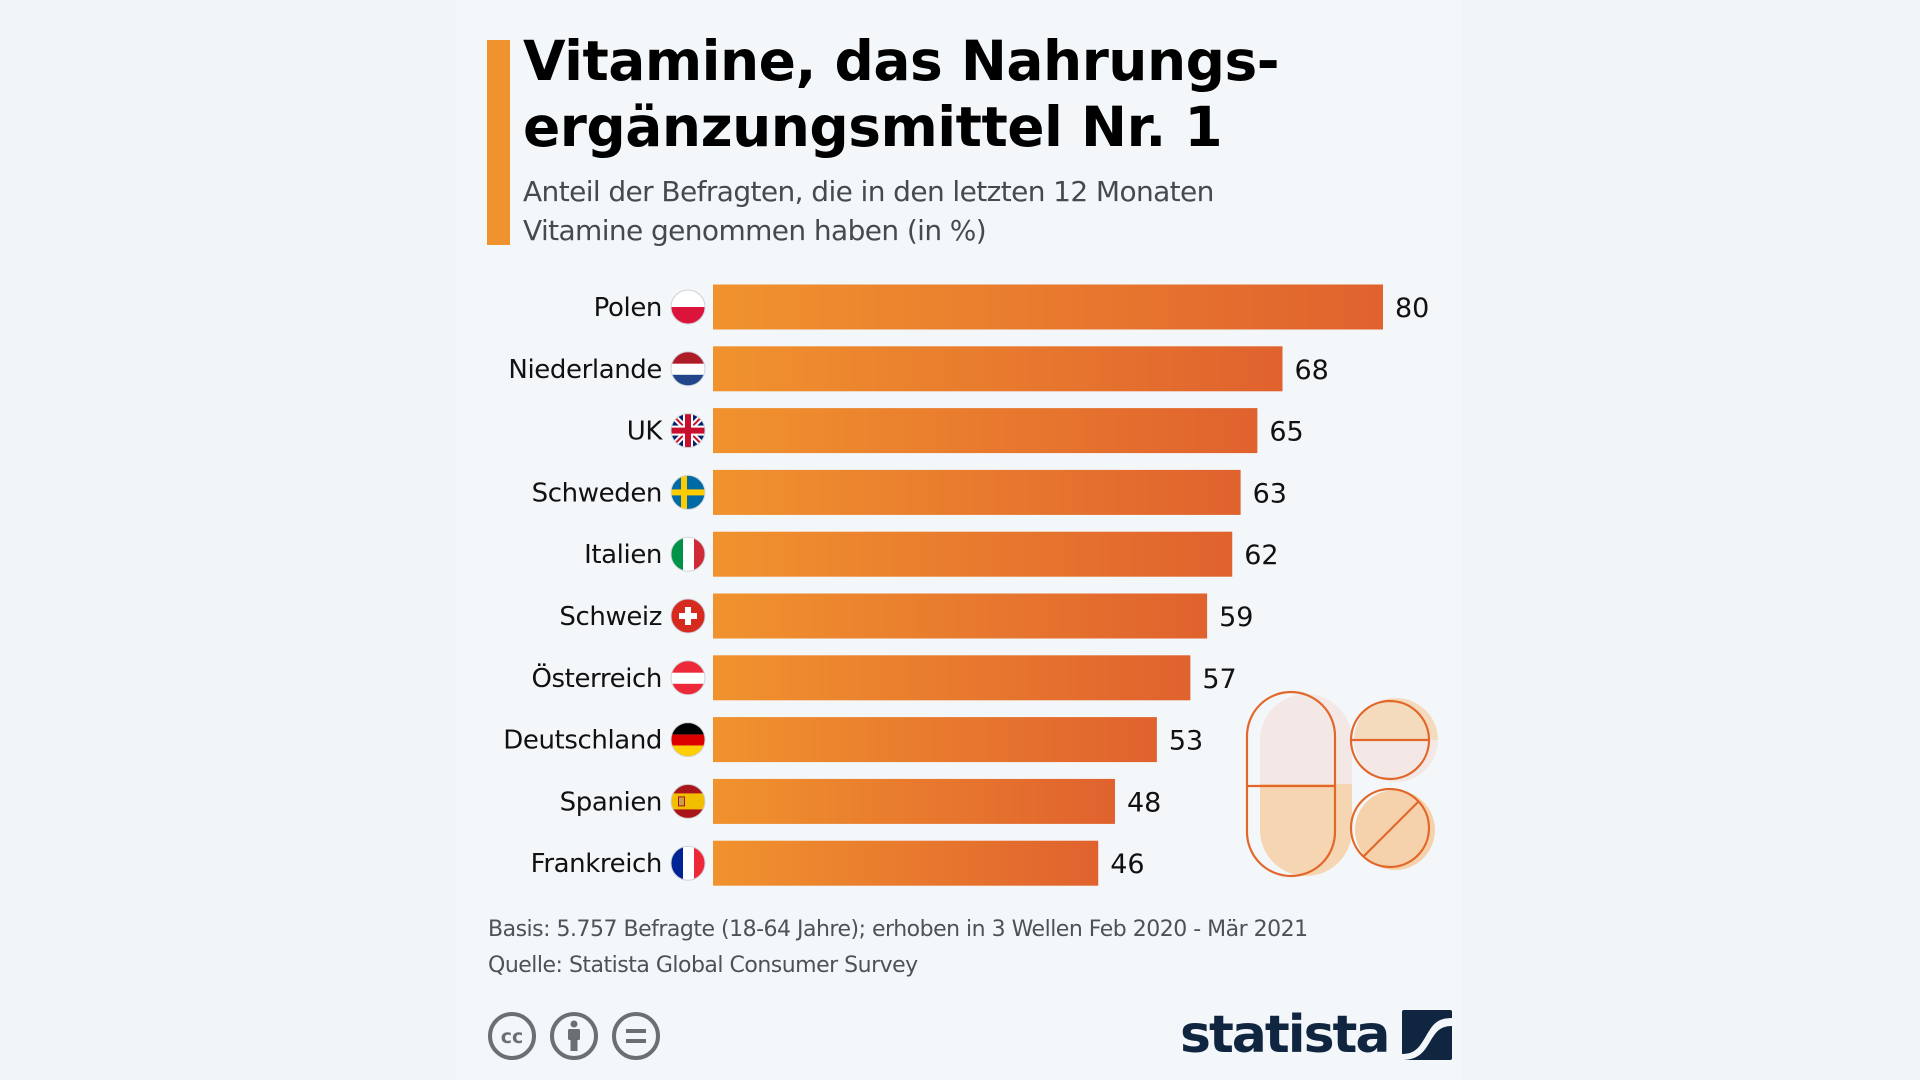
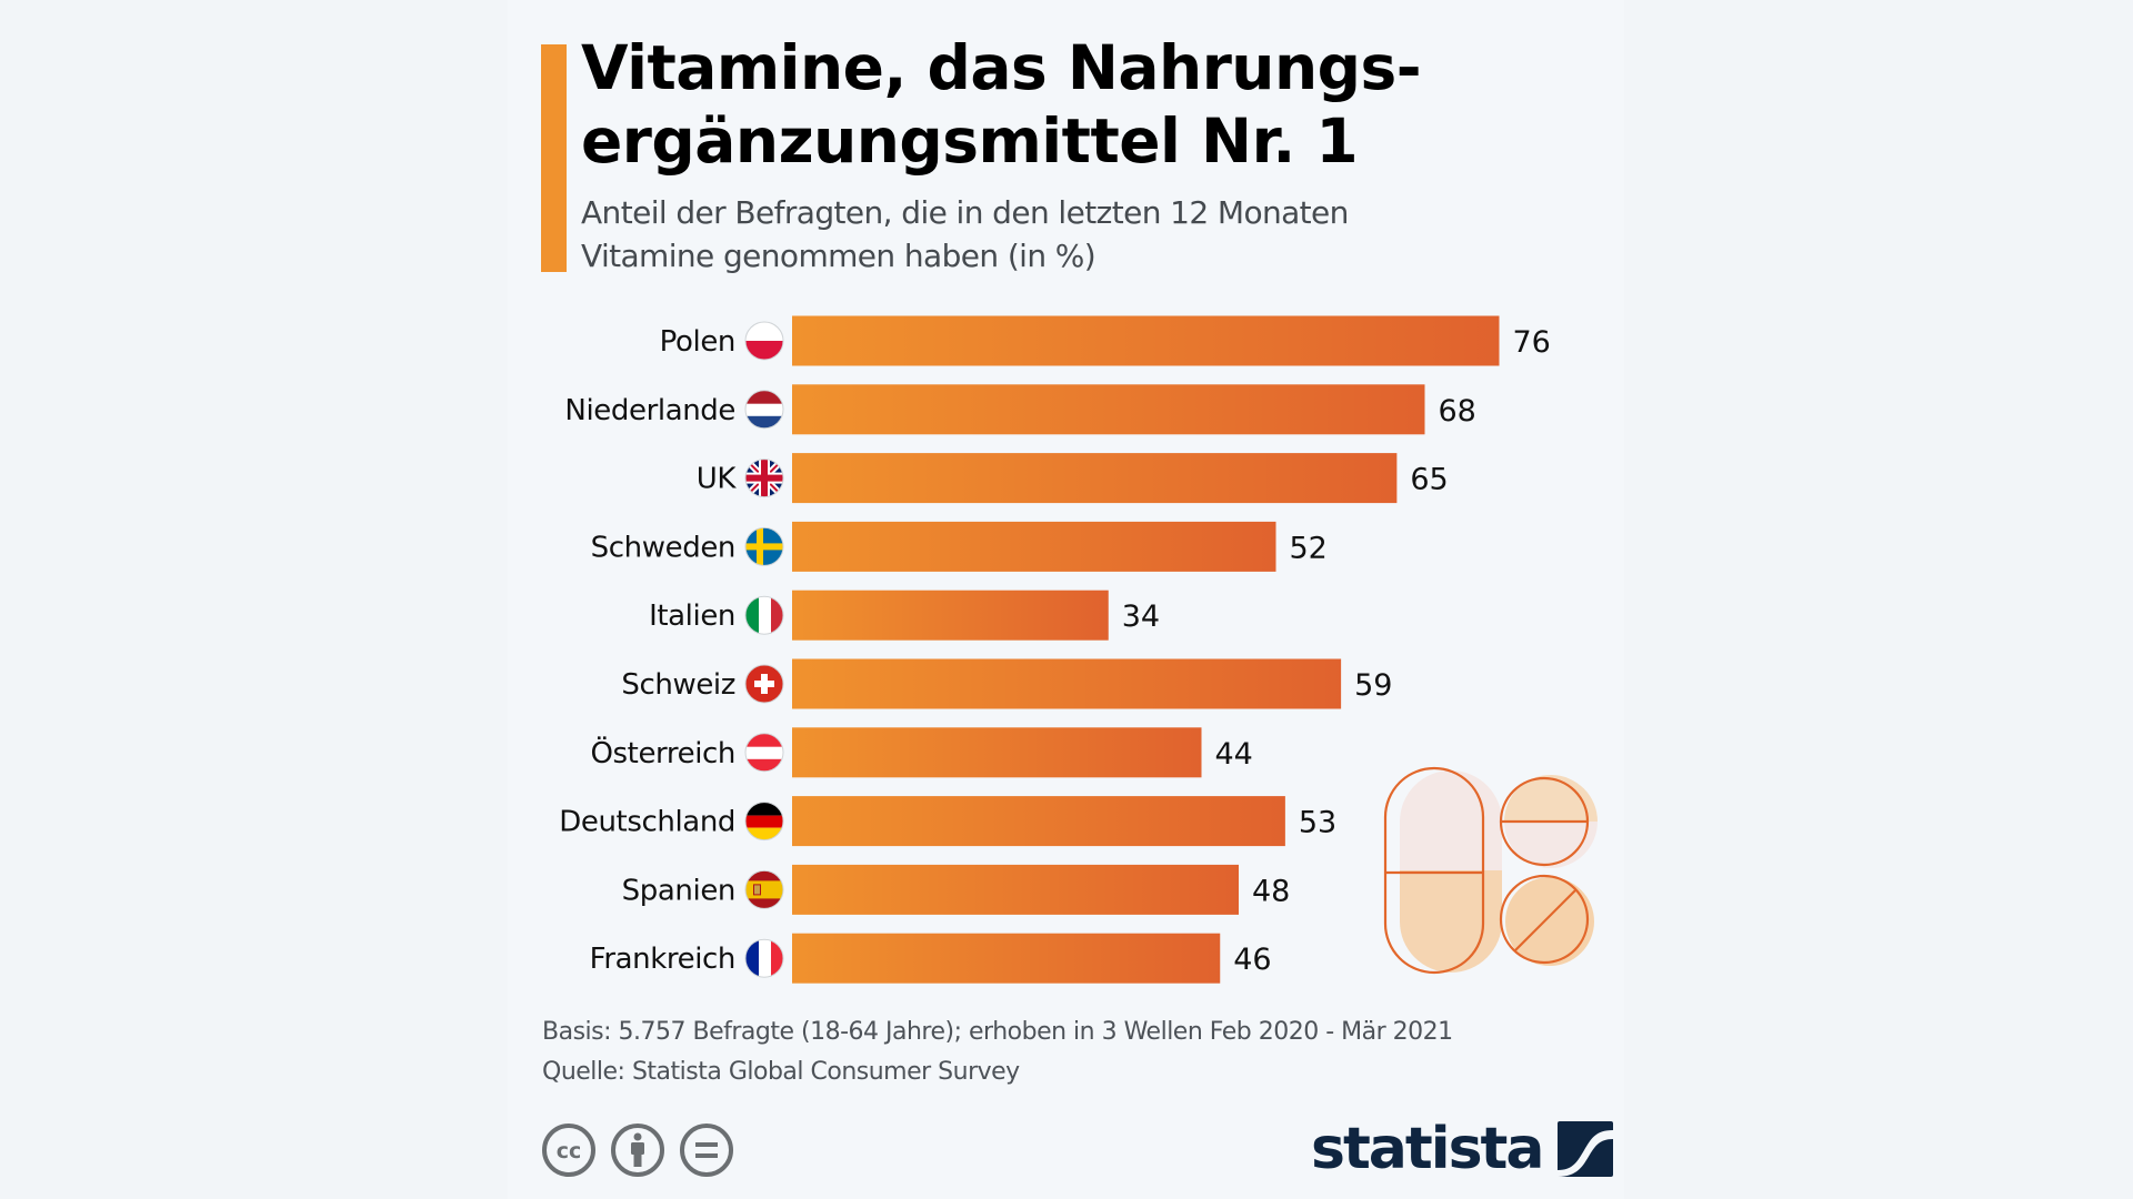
Polen: 80 -> 76
Schweden: 63 -> 52
Italien: 62 -> 34
Österreich: 57 -> 44
